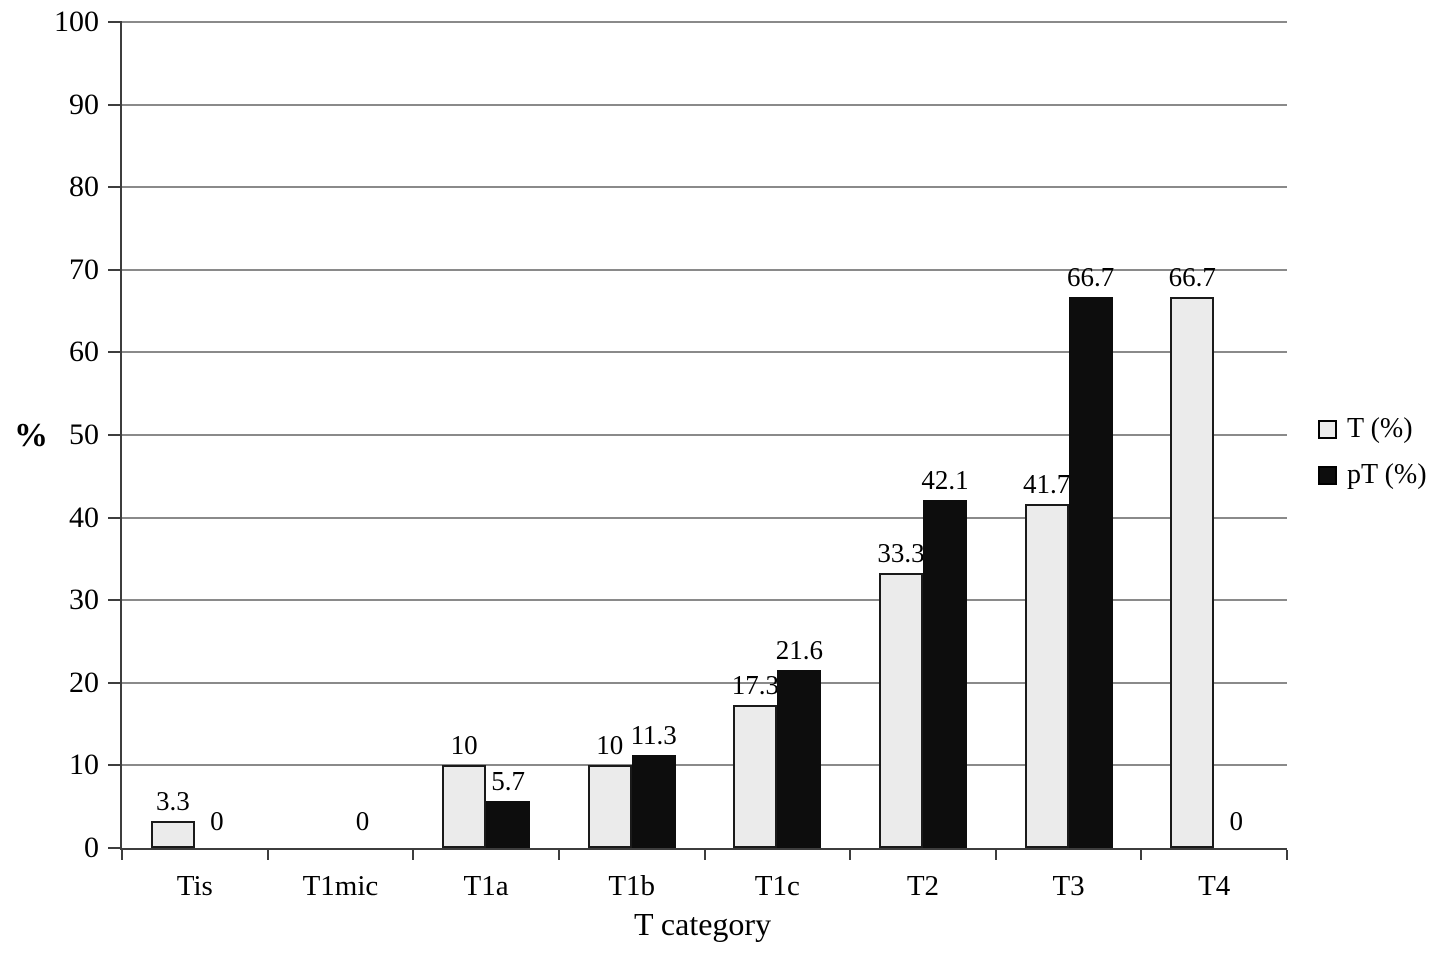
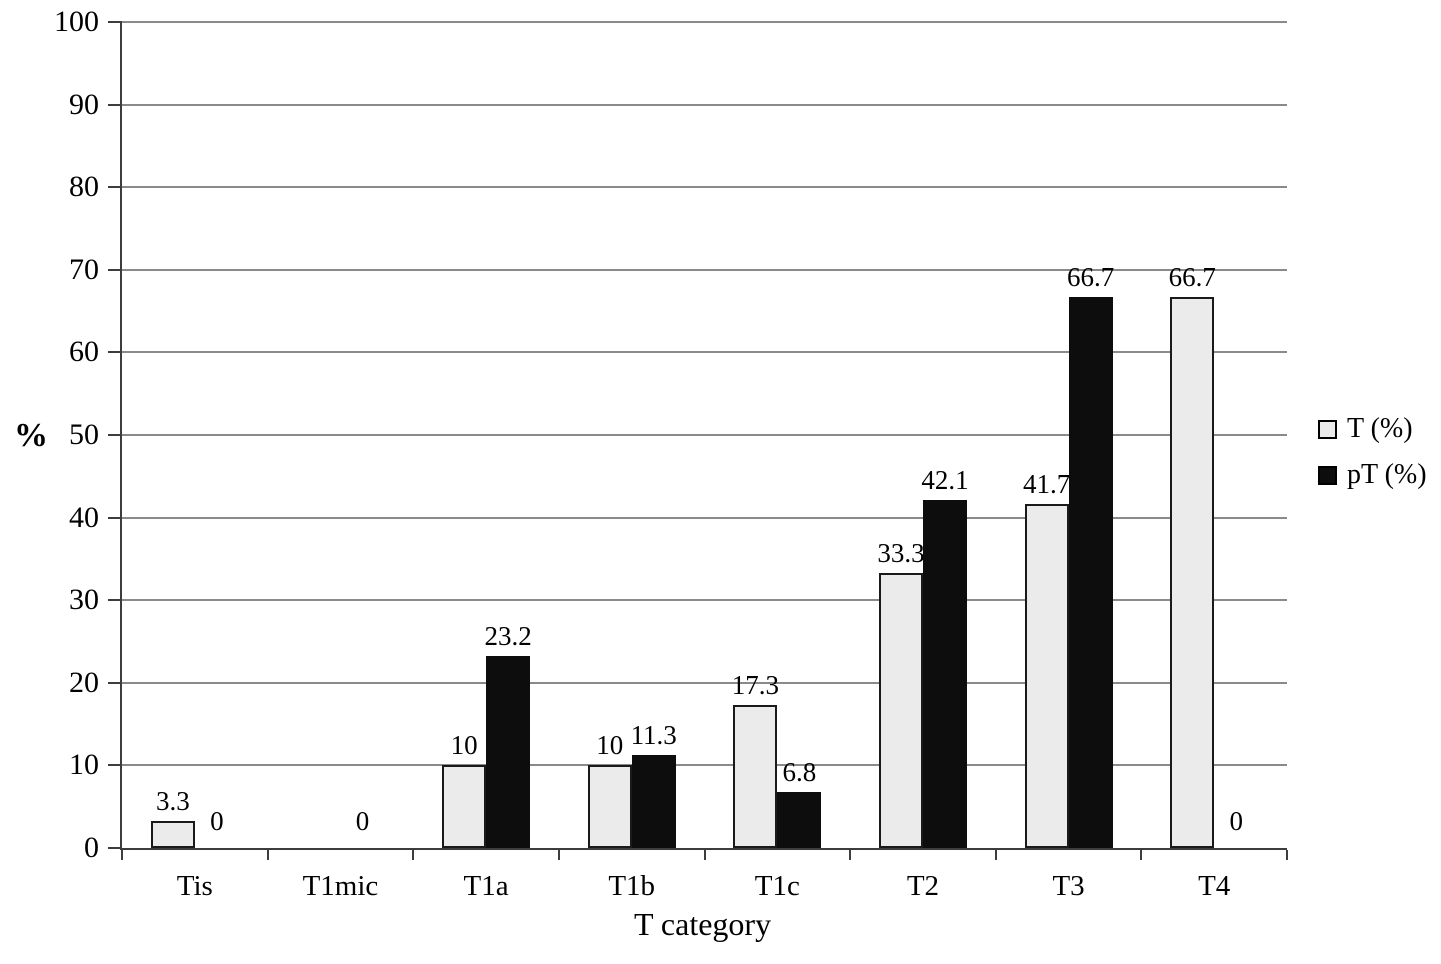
pT (%)/T1a: 5.7 -> 23.2
pT (%)/T1c: 21.6 -> 6.8
